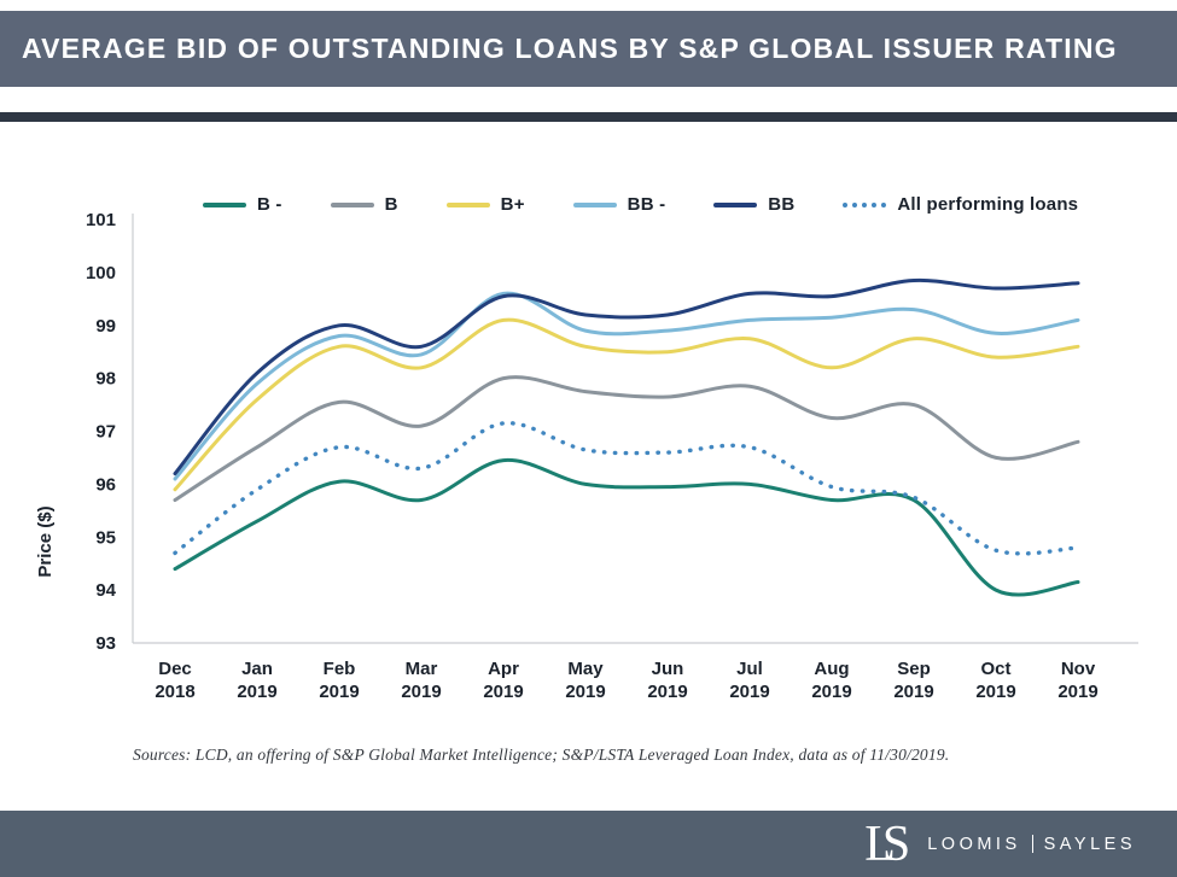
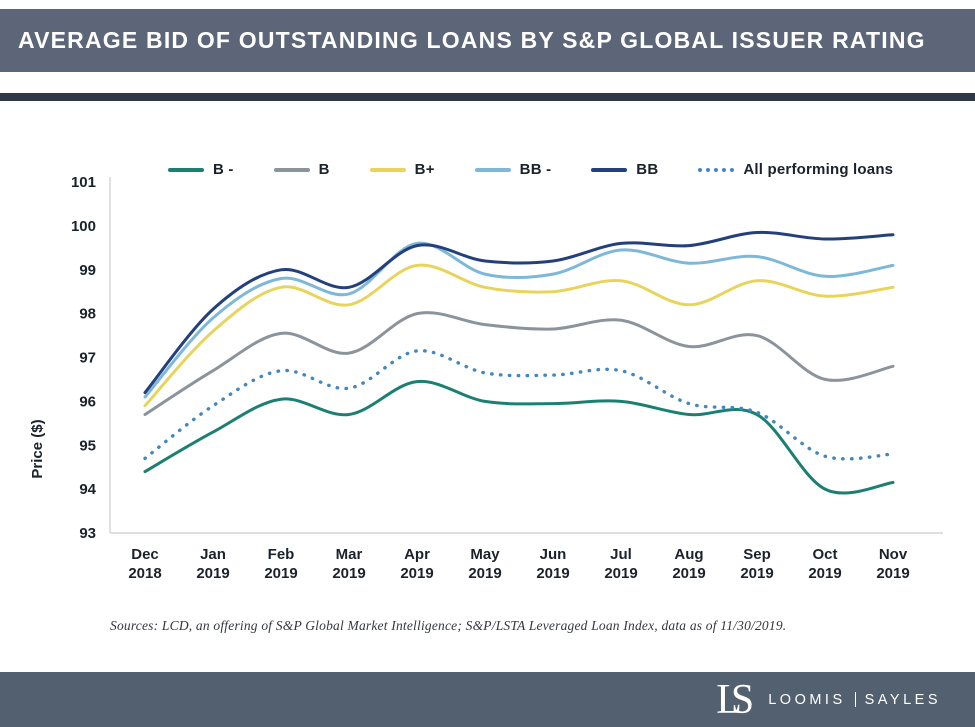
BB -/Jul 2019: 99.1 -> 99.5
